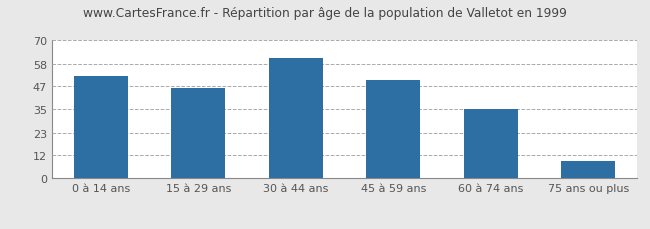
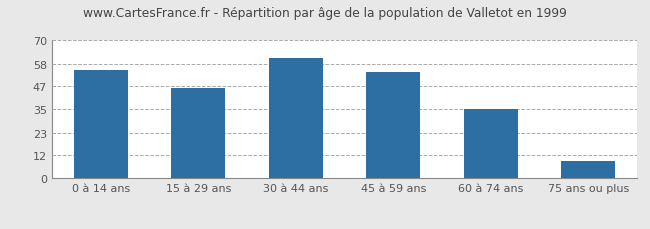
0 à 14 ans: 52 -> 55
45 à 59 ans: 50 -> 54
